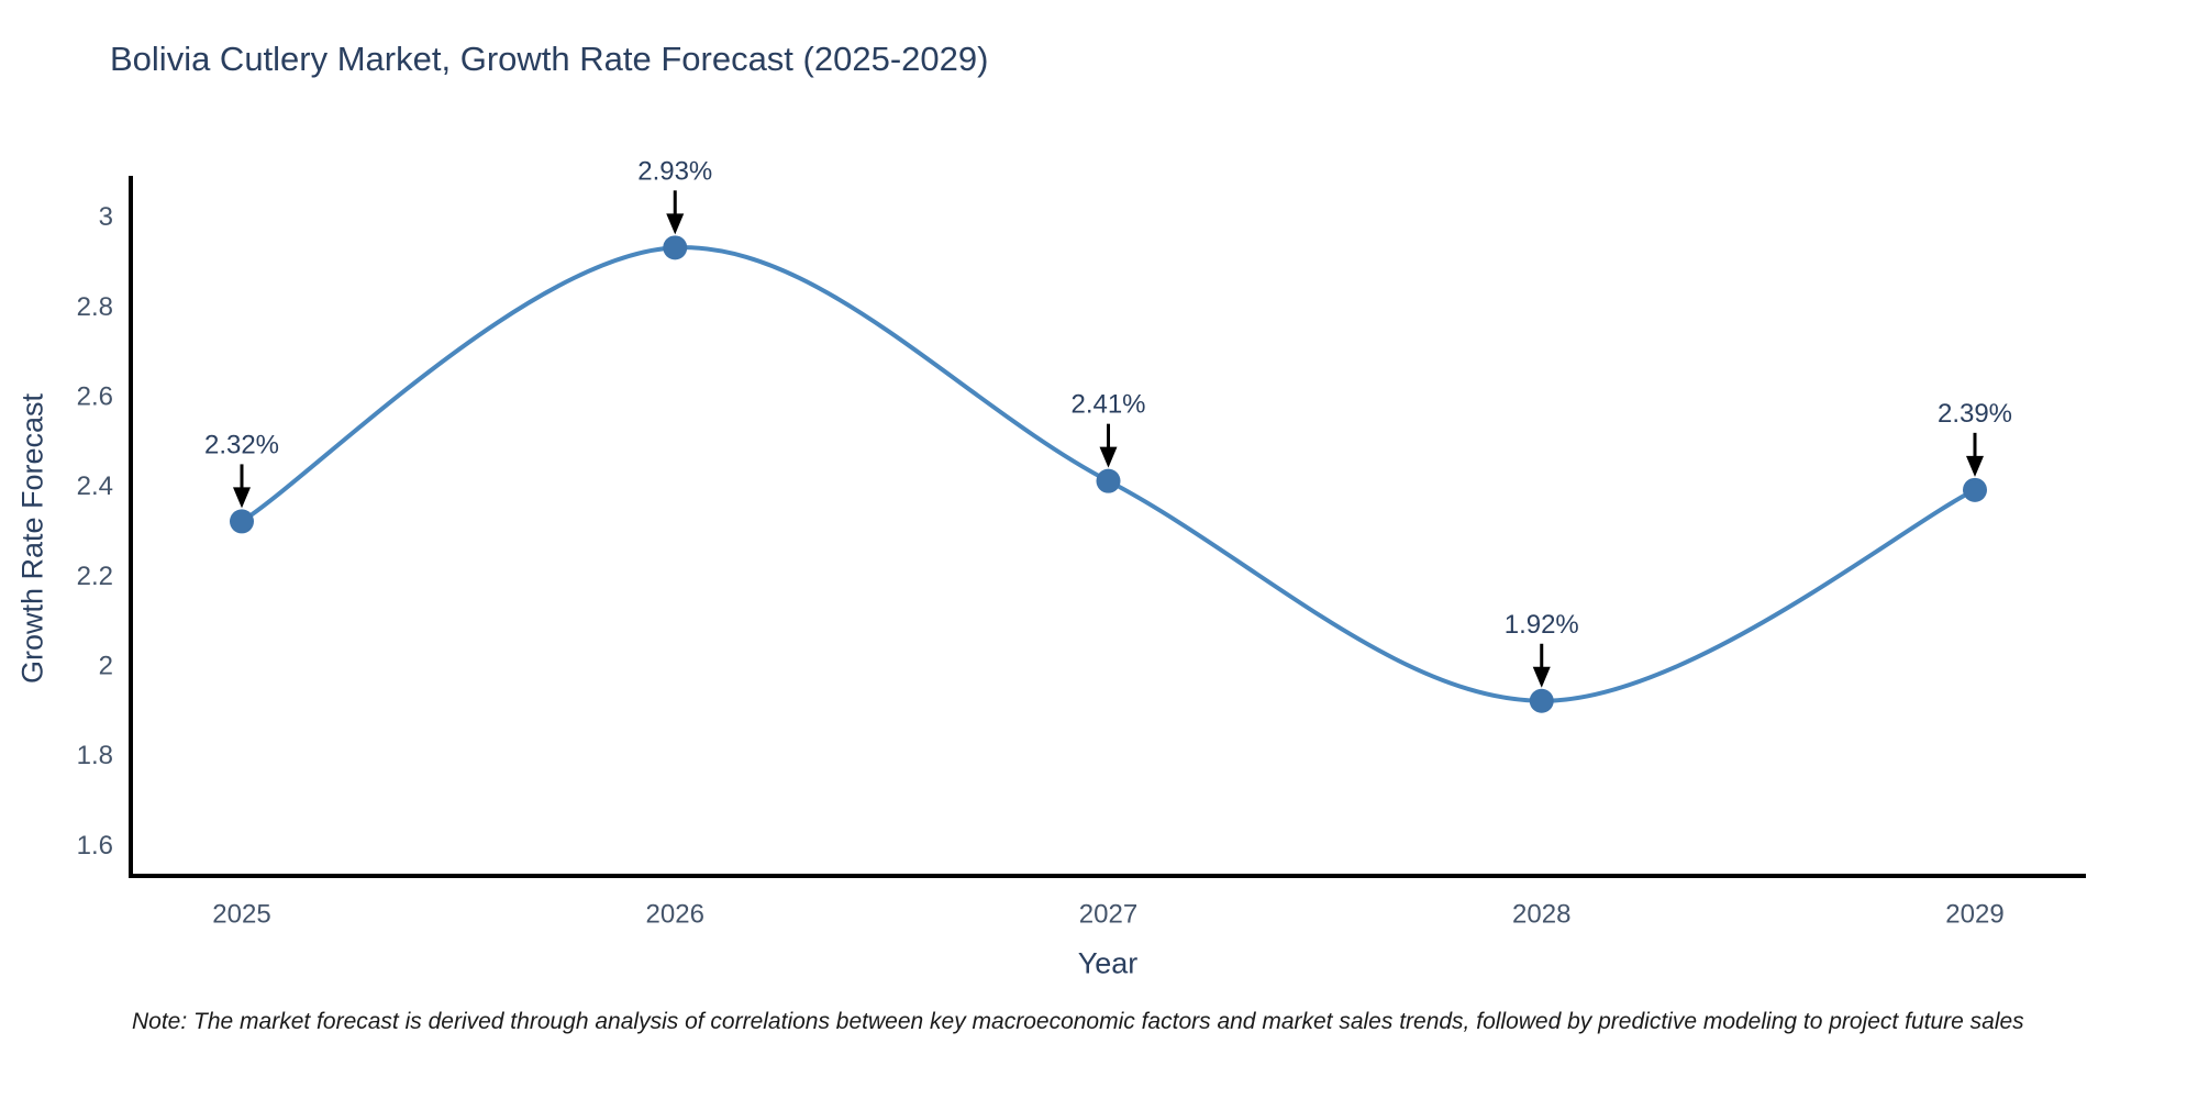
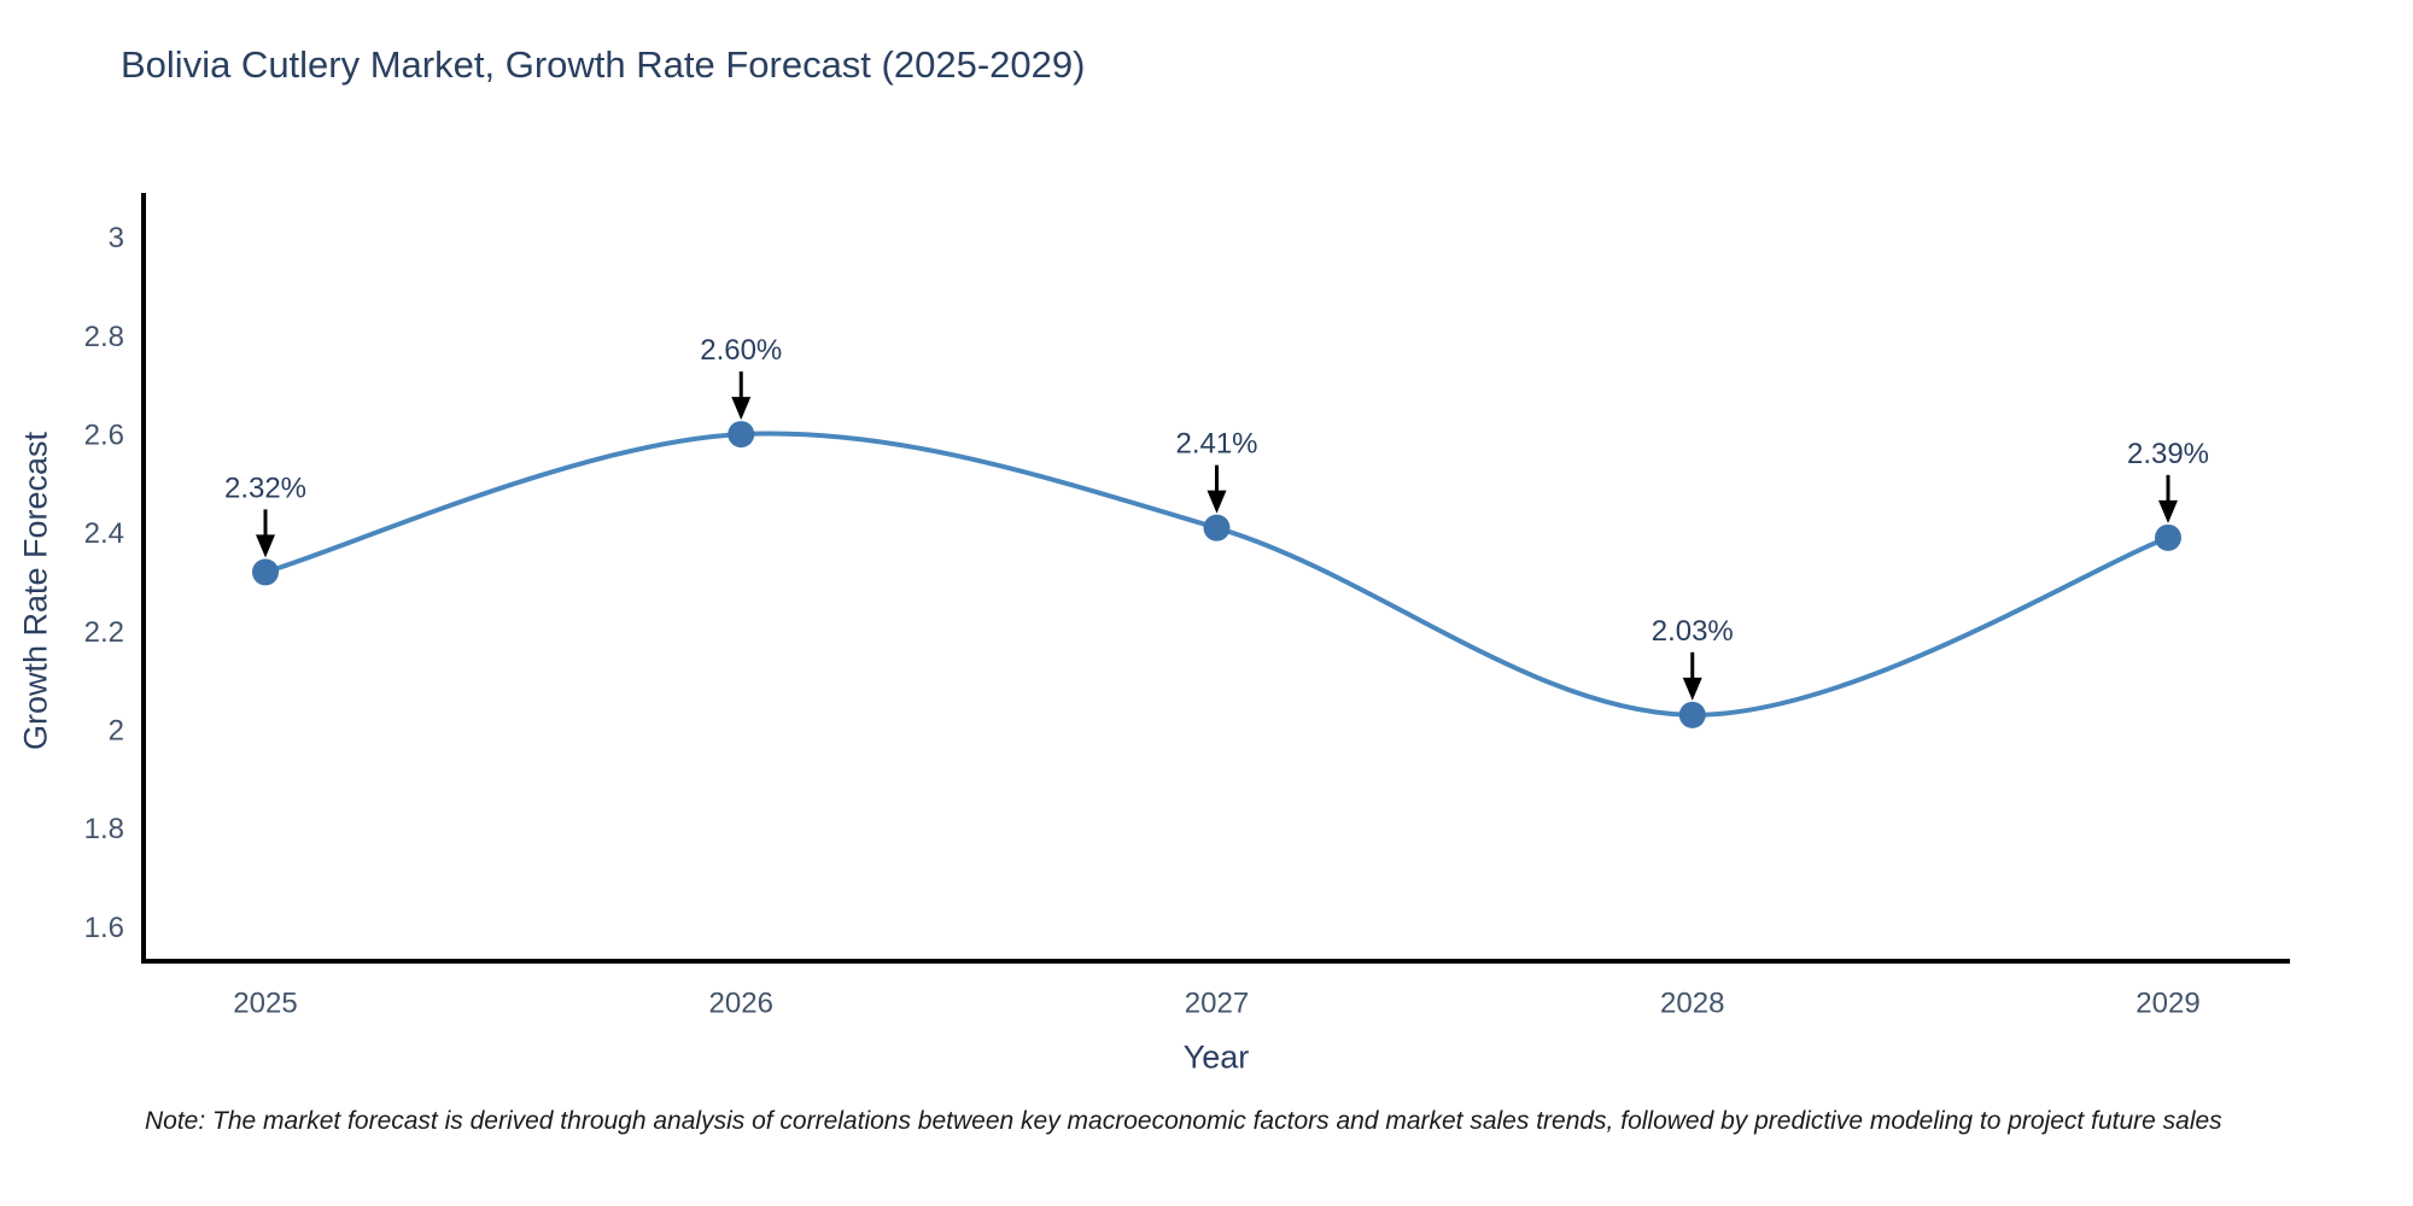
2026: 2.93% -> 2.60%
2028: 1.92% -> 2.03%
